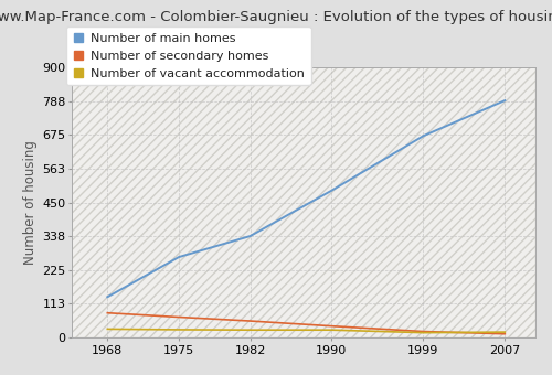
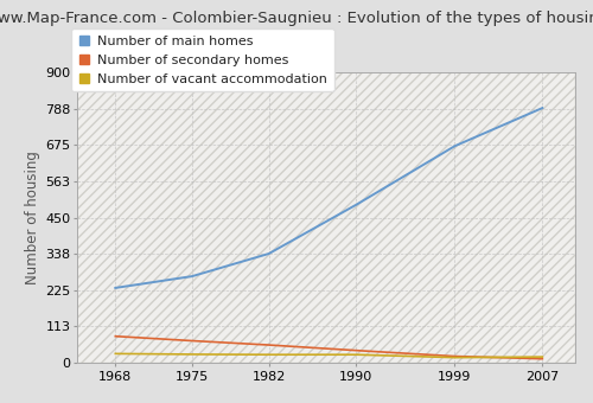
Number of main homes/1968: 135 -> 232
